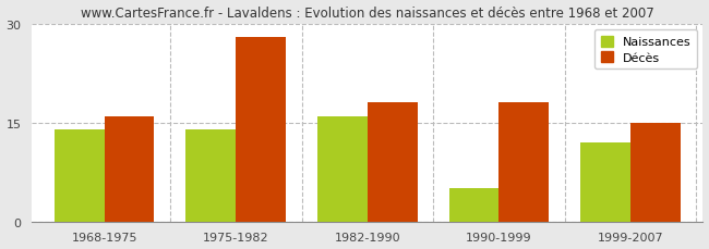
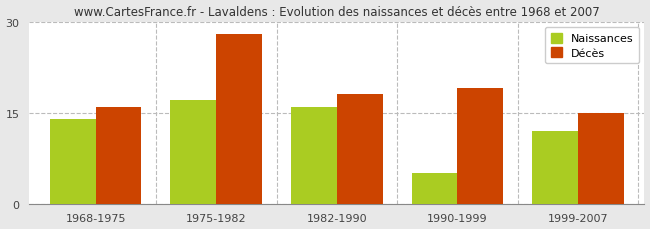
Naissances/1975-1982: 14 -> 17
Décès/1990-1999: 18 -> 19
